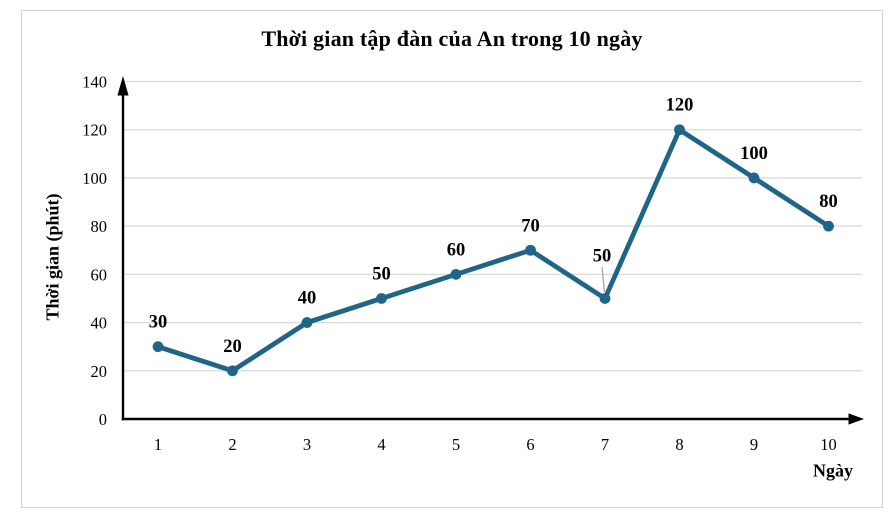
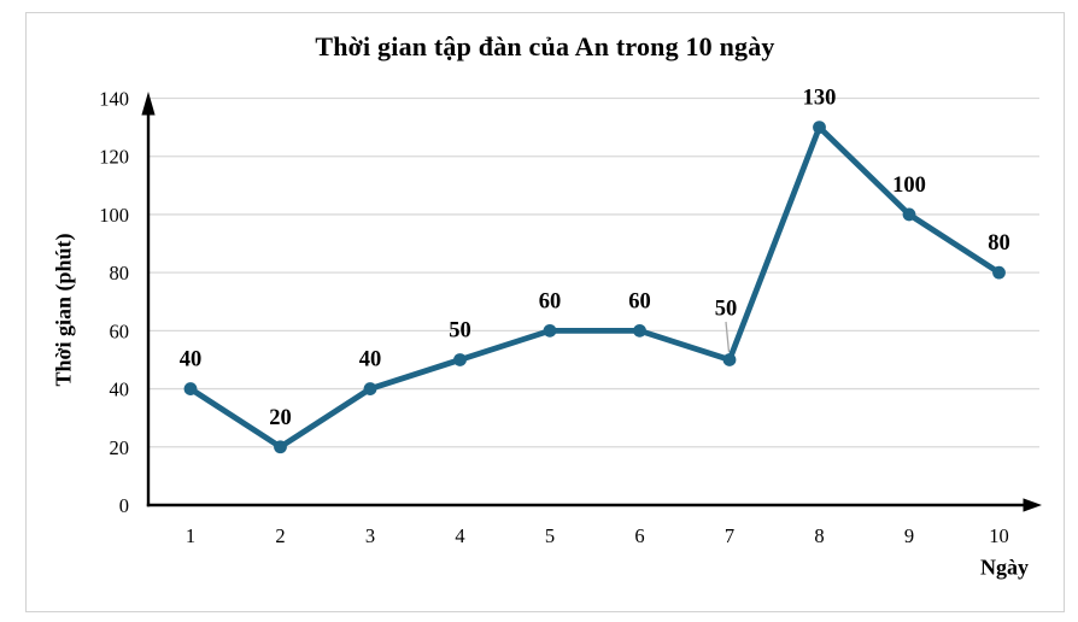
1: 30 -> 40
6: 70 -> 60
8: 120 -> 130
